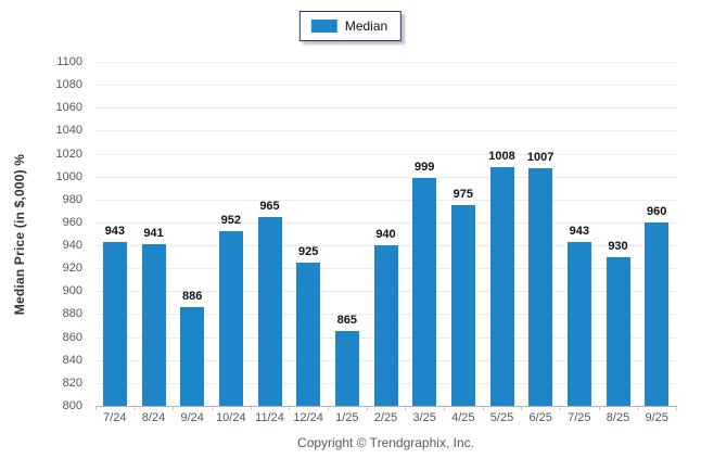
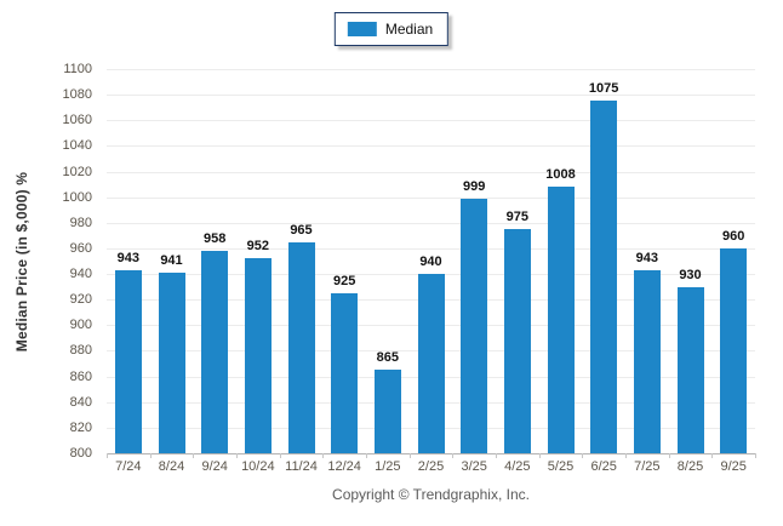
9/24: 886 -> 958
6/25: 1007 -> 1075
